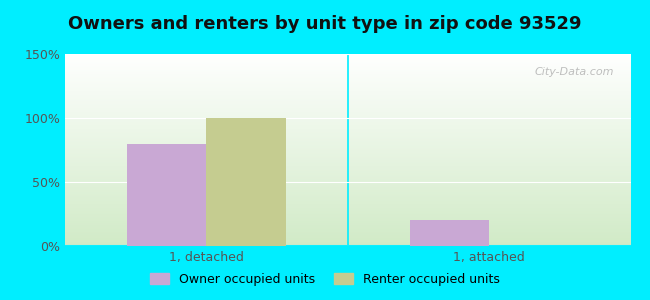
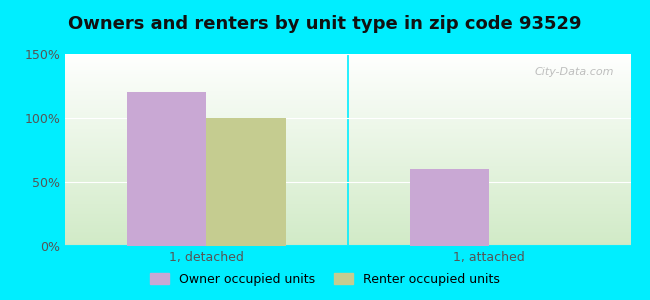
Owner occupied units/1, detached: 80% -> 120%
Owner occupied units/1, attached: 20% -> 60%
